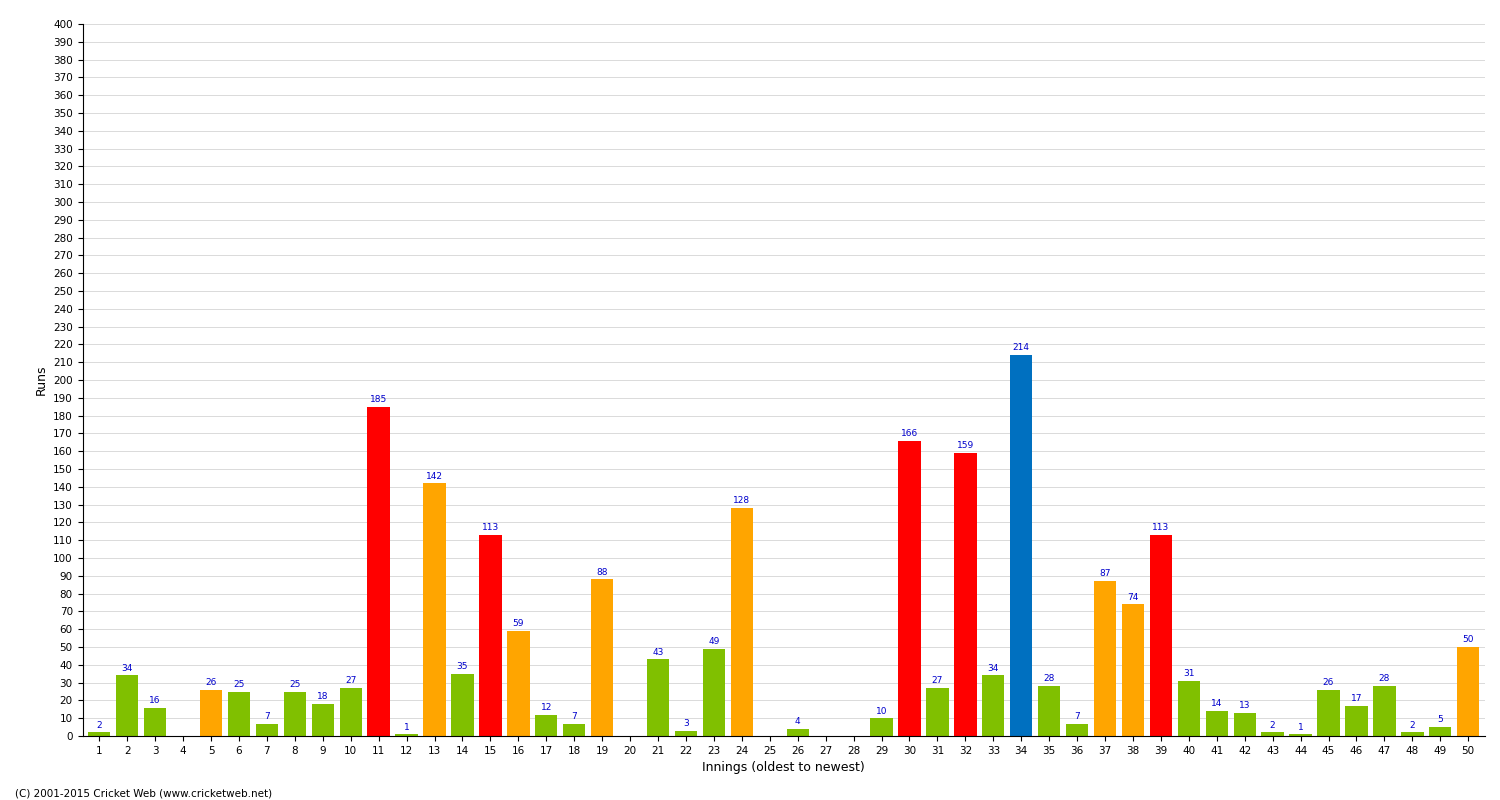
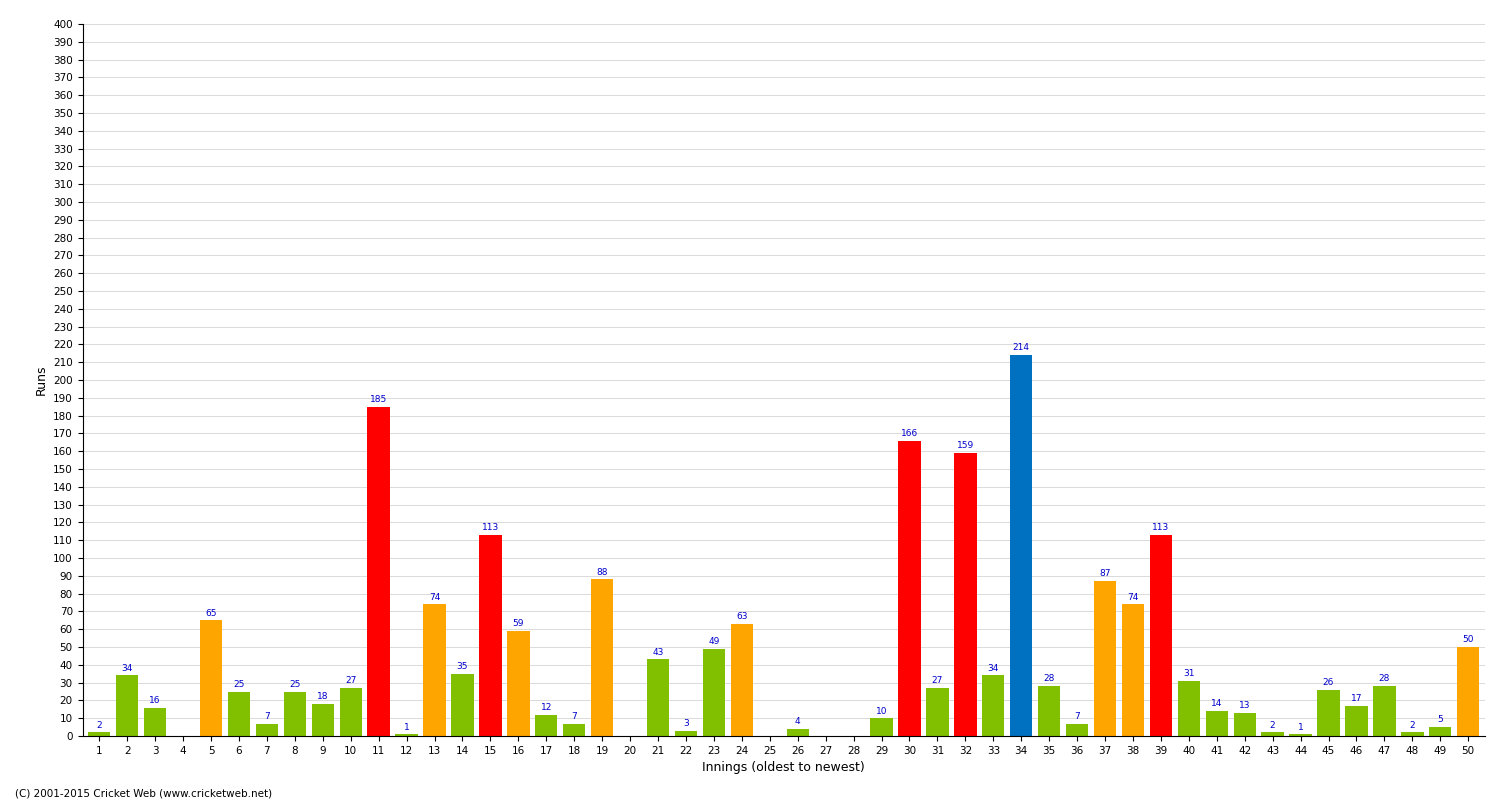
5: 26 -> 65
13: 142 -> 74
24: 128 -> 63
